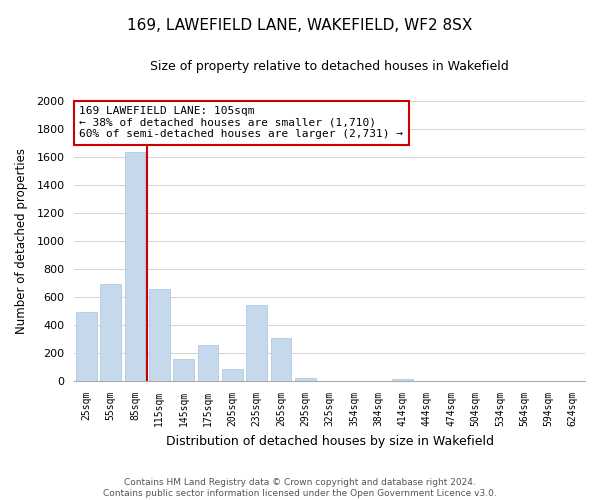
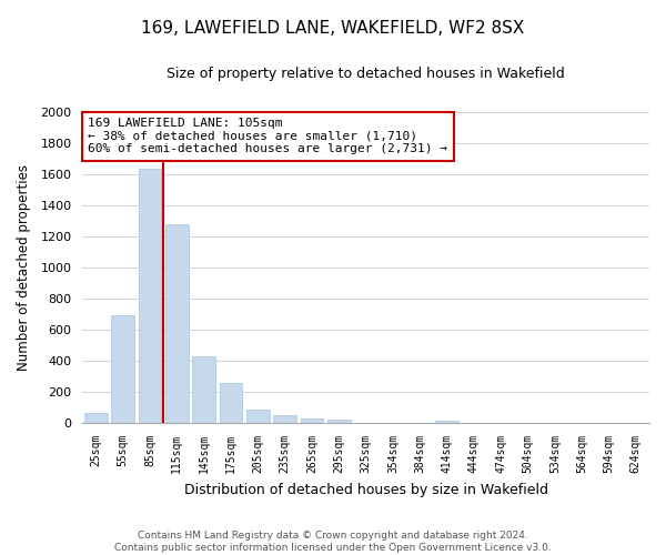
25sqm: 490 -> 60
115sqm: 660 -> 1280
145sqm: 160 -> 430
235sqm: 540 -> 50
265sqm: 310 -> 30
